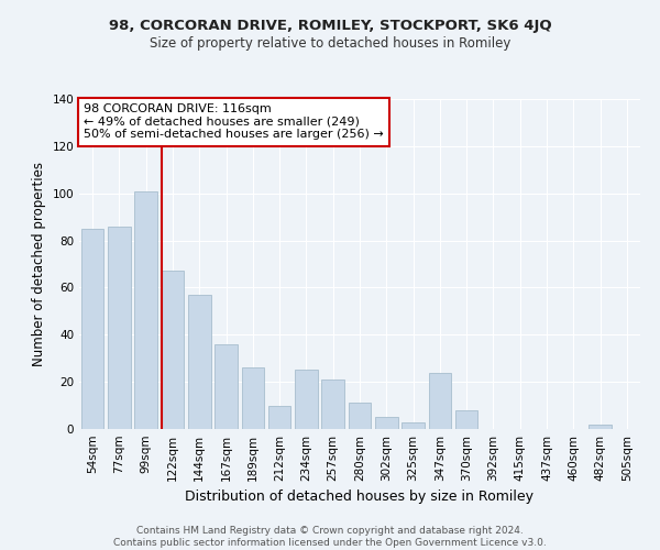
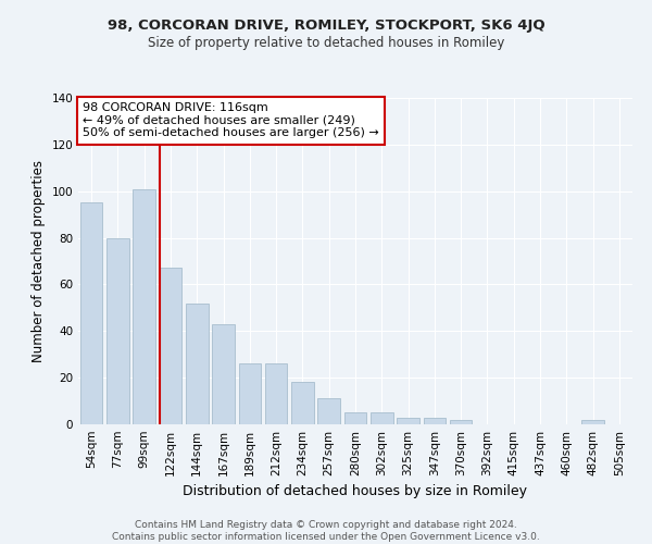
54sqm: 85 -> 95
77sqm: 86 -> 80
144sqm: 57 -> 52
167sqm: 36 -> 43
212sqm: 10 -> 26
234sqm: 25 -> 18
257sqm: 21 -> 11
280sqm: 11 -> 5
347sqm: 24 -> 3
370sqm: 8 -> 2
